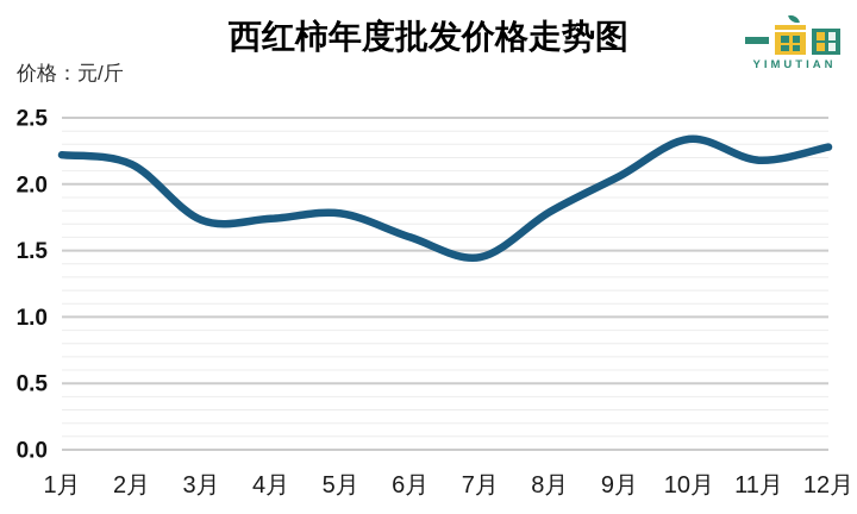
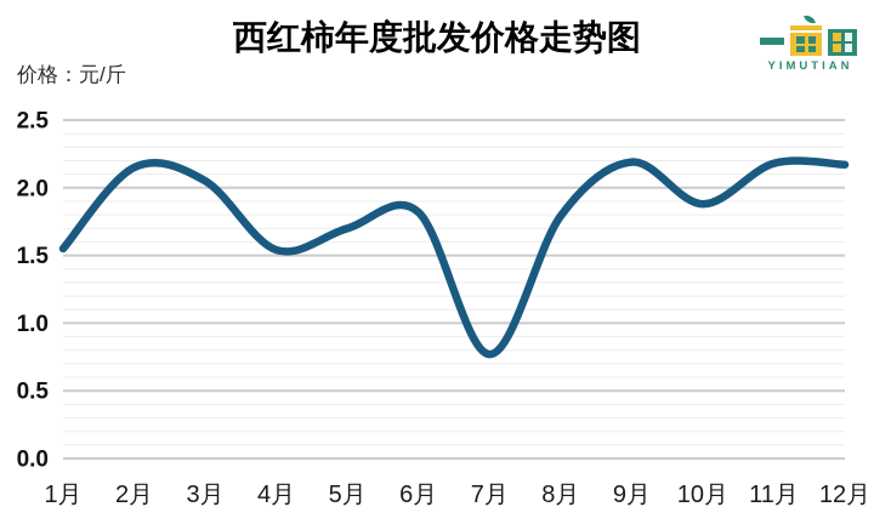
1月: 2.22 -> 1.55
3月: 1.73 -> 2.05
4月: 1.74 -> 1.54
5月: 1.78 -> 1.70
6月: 1.60 -> 1.82
7月: 1.45 -> 0.77
9月: 2.06 -> 2.19
10月: 2.34 -> 1.88
12月: 2.28 -> 2.17
